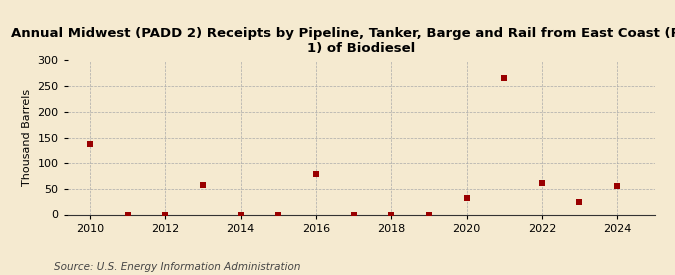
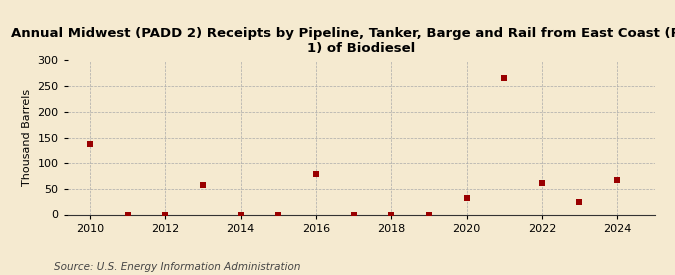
2024: 55 -> 68
